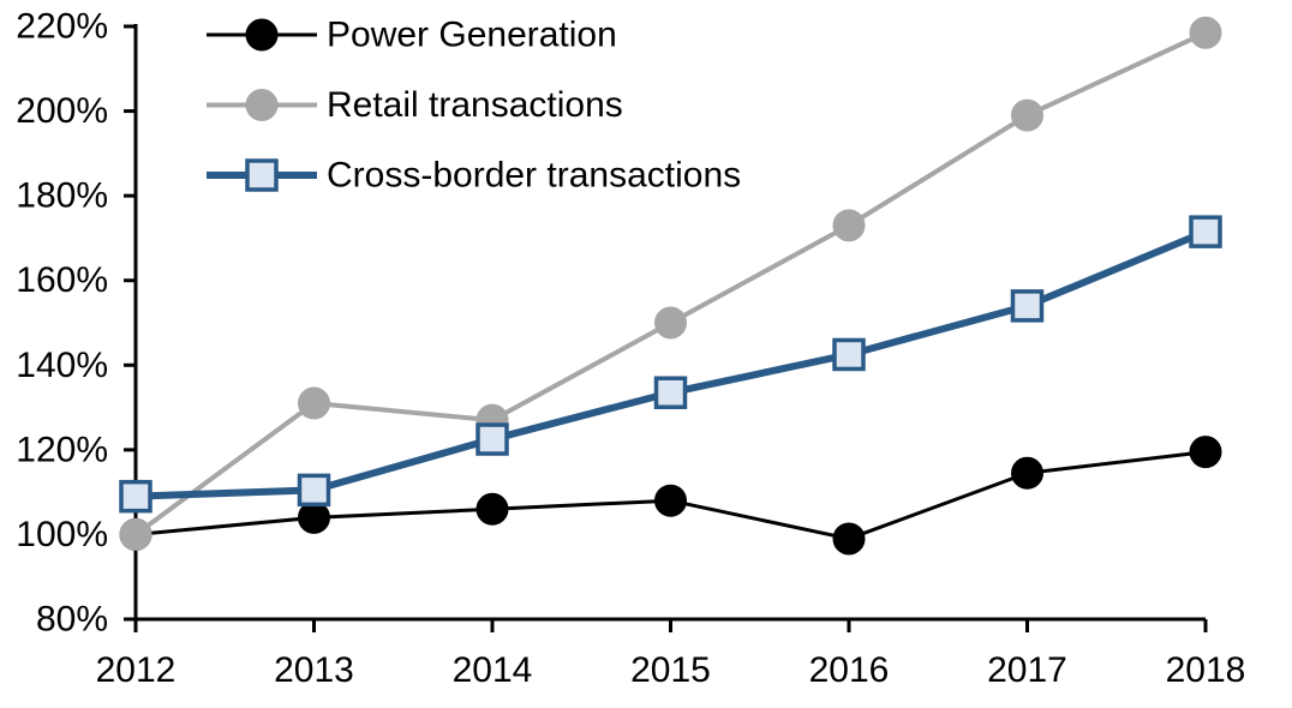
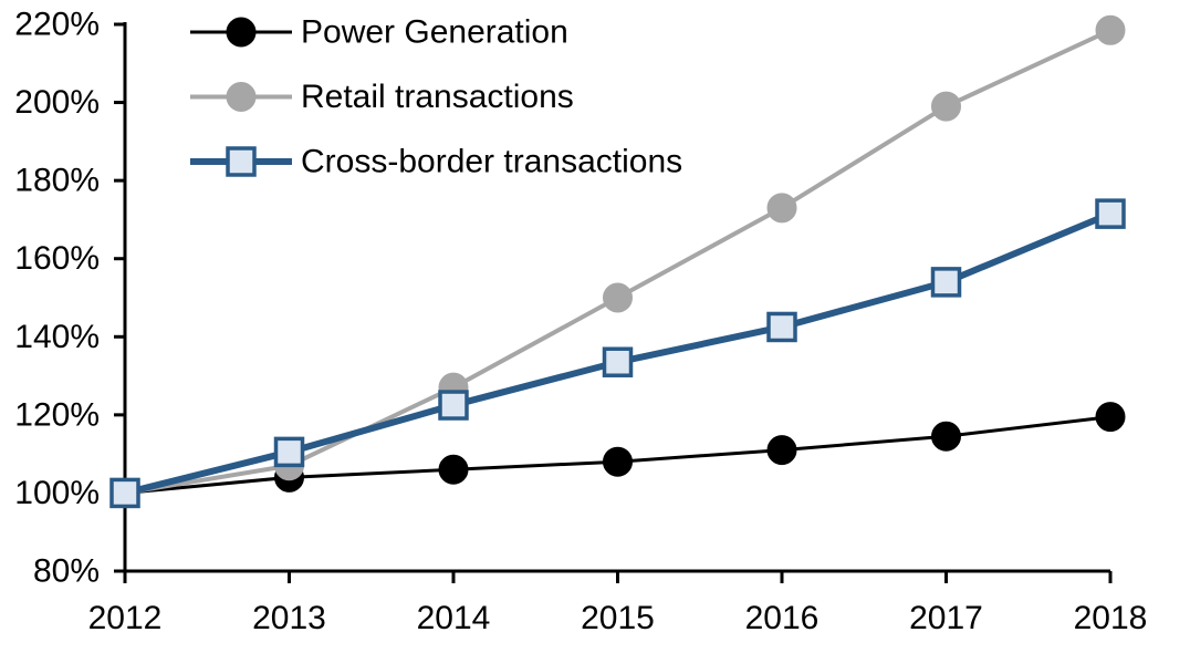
Cross-border transactions/2012: 109% -> 100%
Retail transactions/2013: 131% -> 107%
Power Generation/2016: 99% -> 111%
